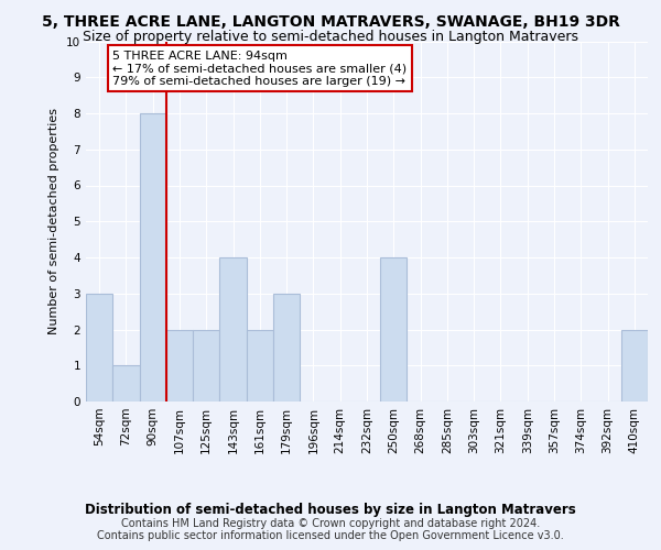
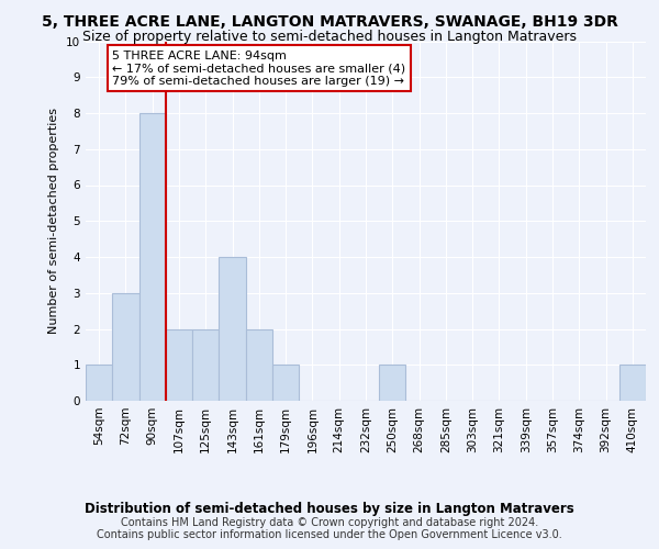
54sqm: 3 -> 1
72sqm: 1 -> 3
179sqm: 3 -> 1
250sqm: 4 -> 1
410sqm: 2 -> 1
